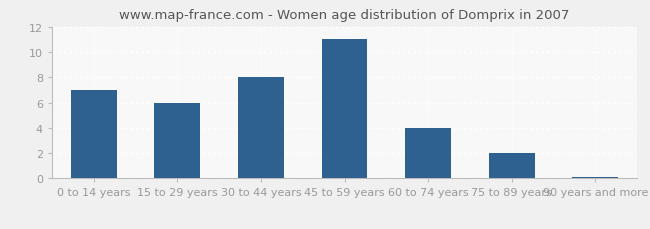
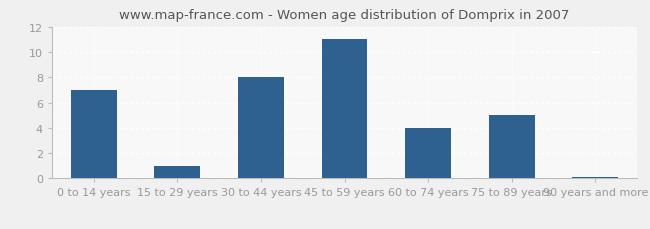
15 to 29 years: 6.0 -> 1.0
75 to 89 years: 2.0 -> 5.0
